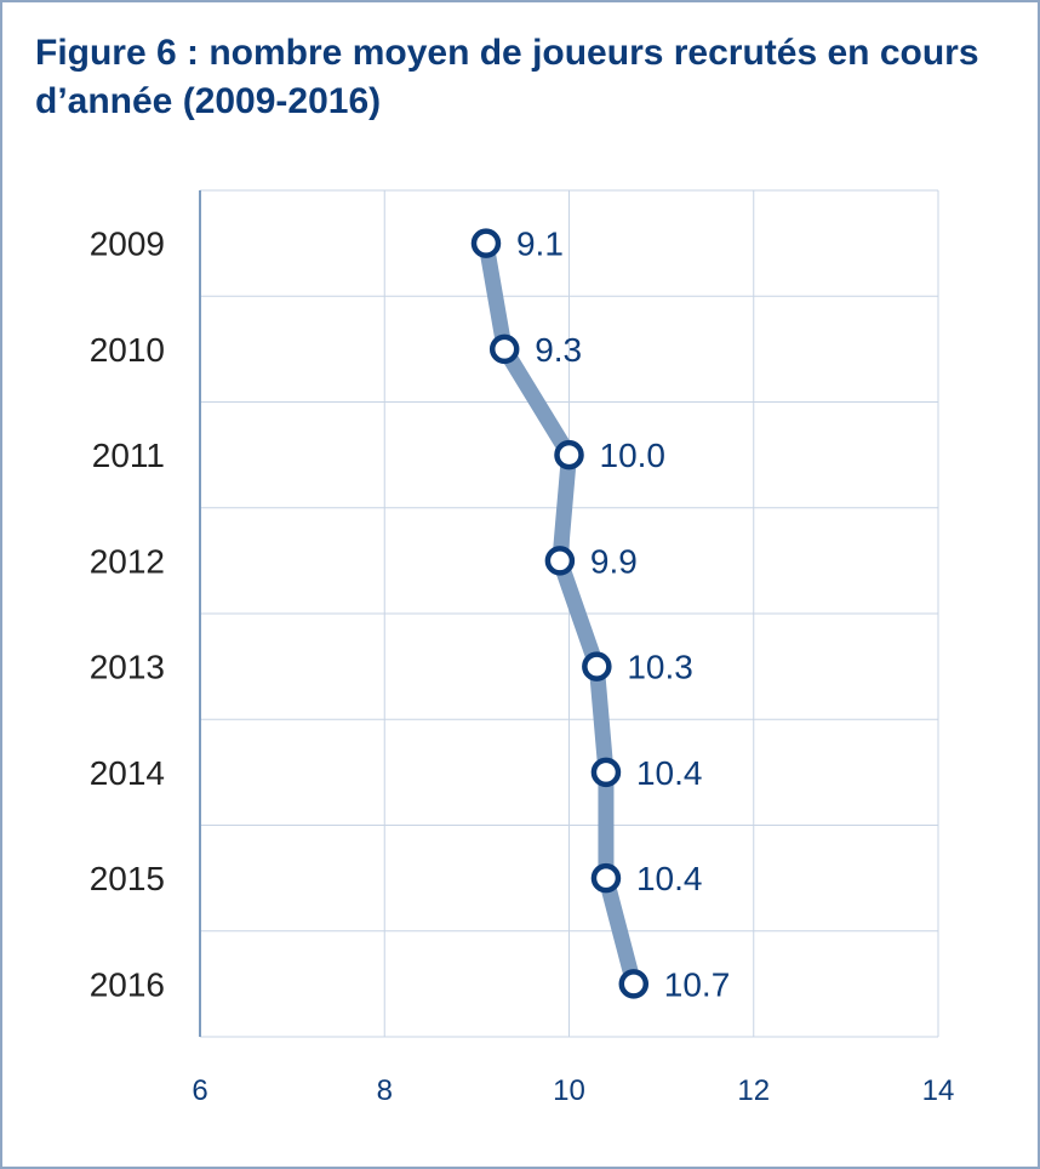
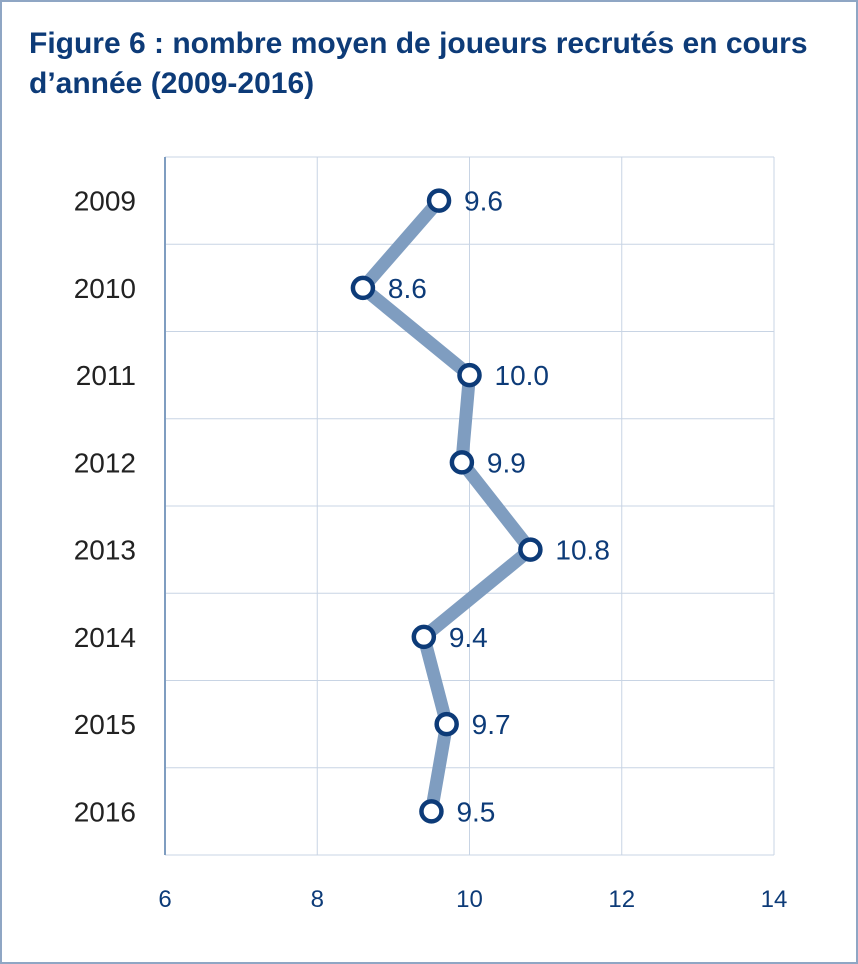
2009: 9.1 -> 9.6
2010: 9.3 -> 8.6
2013: 10.3 -> 10.8
2014: 10.4 -> 9.4
2015: 10.4 -> 9.7
2016: 10.7 -> 9.5
